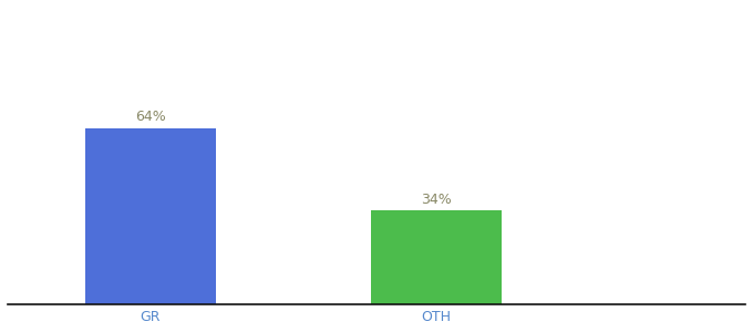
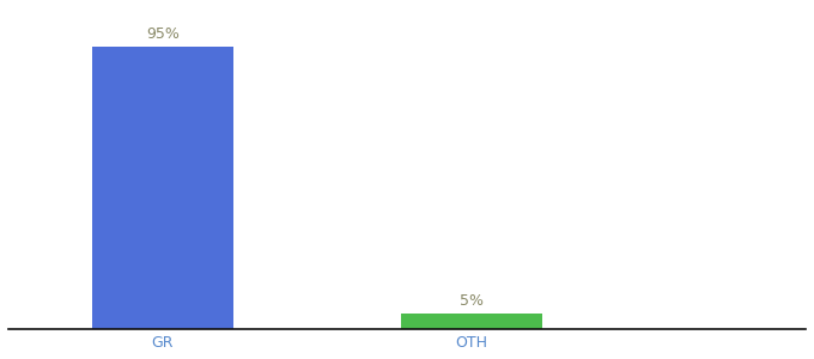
GR: 64% -> 95%
OTH: 34% -> 5%
